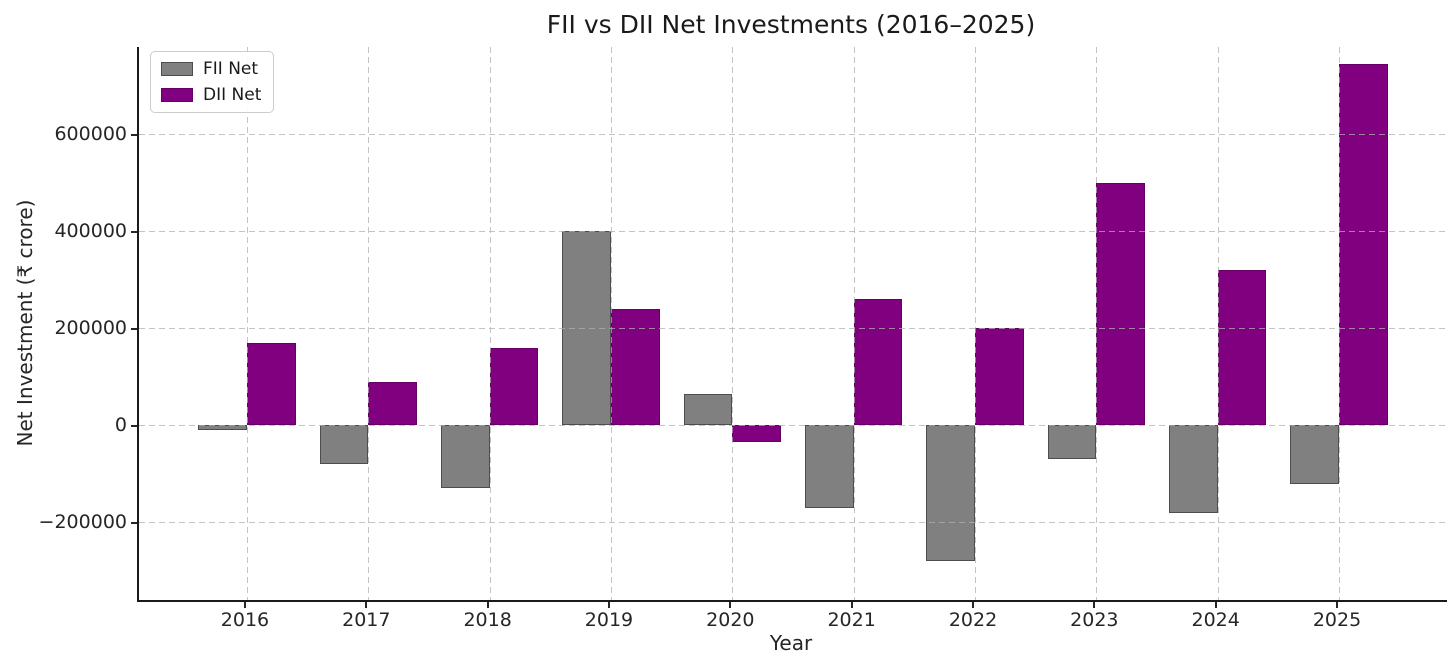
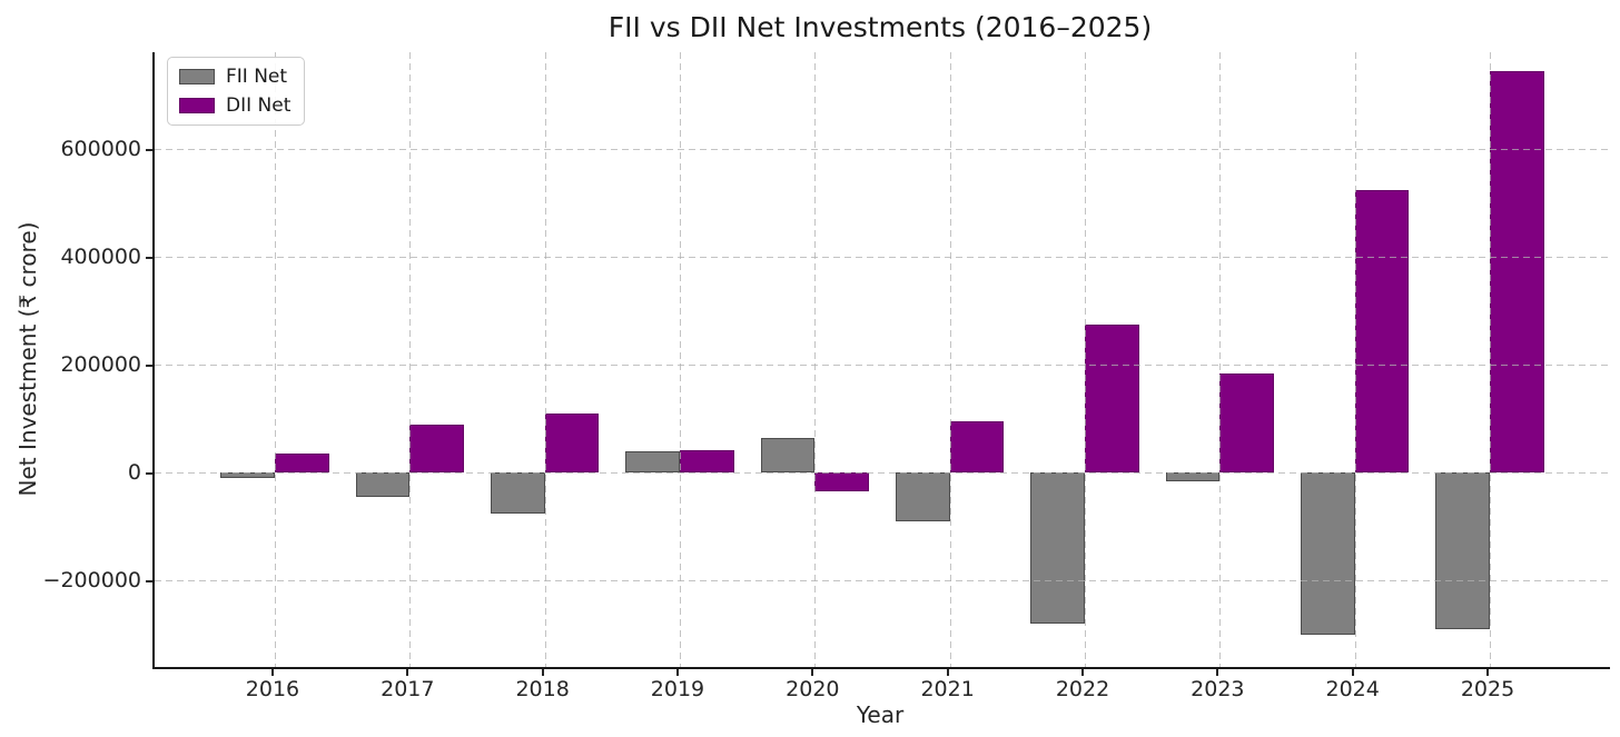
DII Net/2016: 170000 -> 40000
FII Net/2017: -80000 -> -40000
FII Net/2018: -130000 -> -80000
DII Net/2018: 160000 -> 110000
FII Net/2019: 400000 -> 40000
DII Net/2019: 240000 -> 40000
FII Net/2021: -170000 -> -90000
DII Net/2021: 260000 -> 100000
DII Net/2022: 200000 -> 280000
FII Net/2023: -70000 -> -20000
DII Net/2023: 500000 -> 180000
FII Net/2024: -180000 -> -300000
DII Net/2024: 320000 -> 520000
FII Net/2025: -120000 -> -290000
